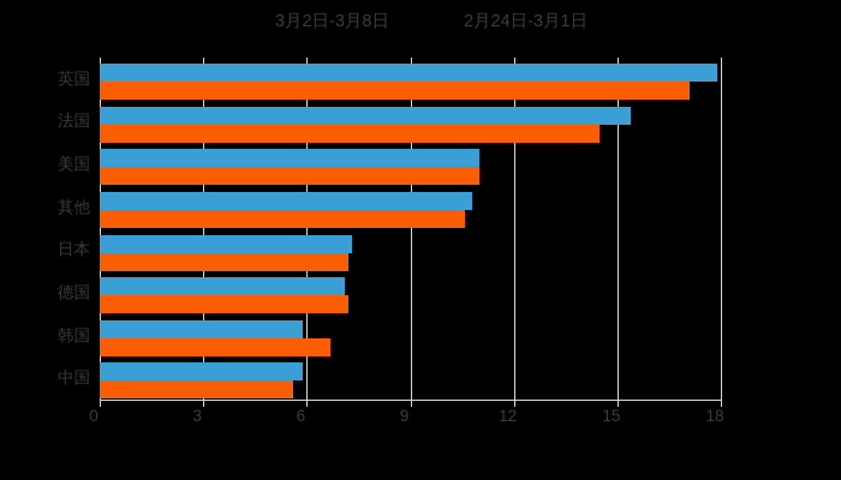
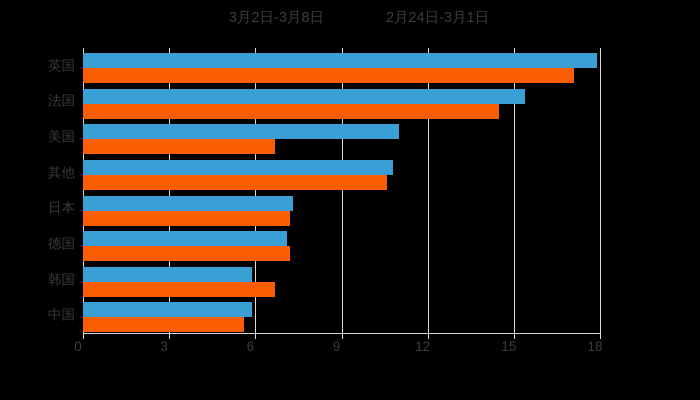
2月24日-3月1日/美国: 11.0 -> 6.7
